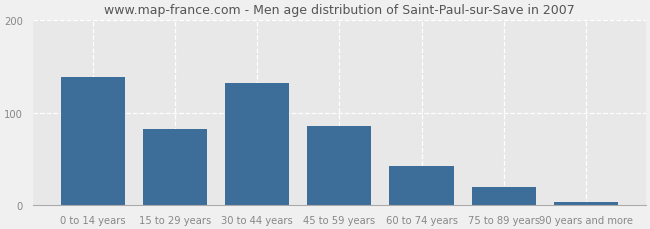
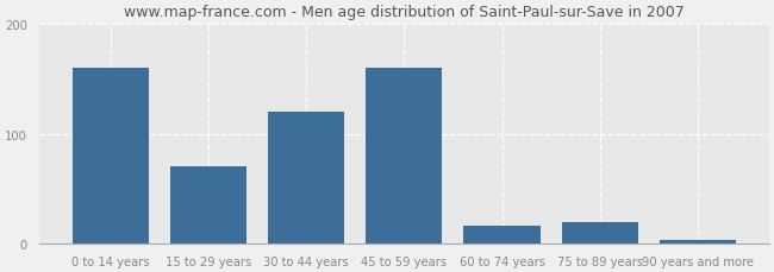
0 to 14 years: 138 -> 160
15 to 29 years: 82 -> 70
30 to 44 years: 132 -> 120
45 to 59 years: 85 -> 160
60 to 74 years: 42 -> 16
